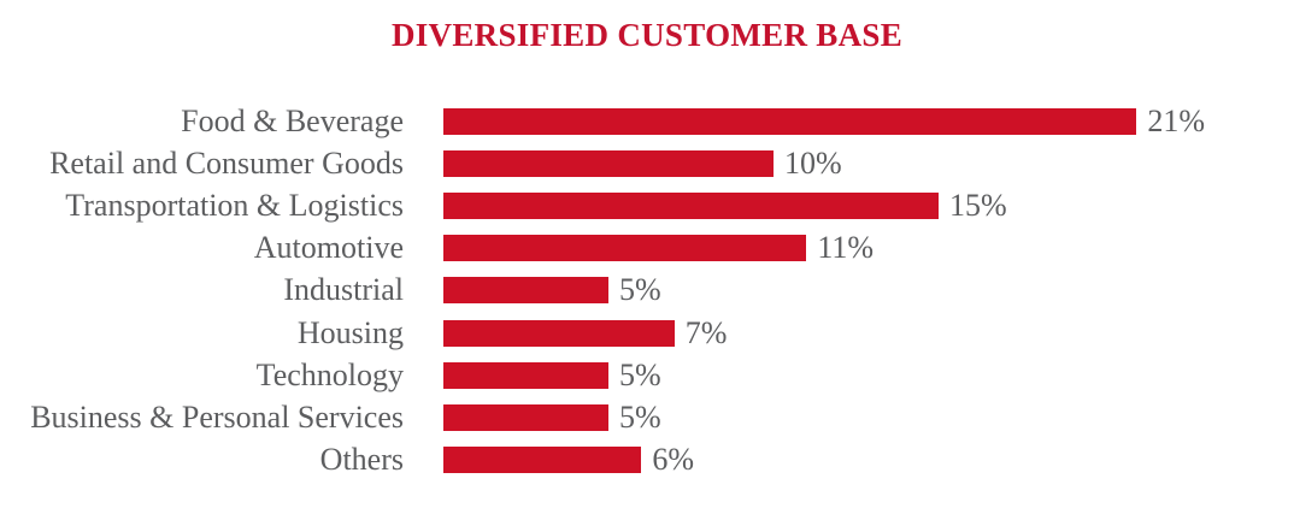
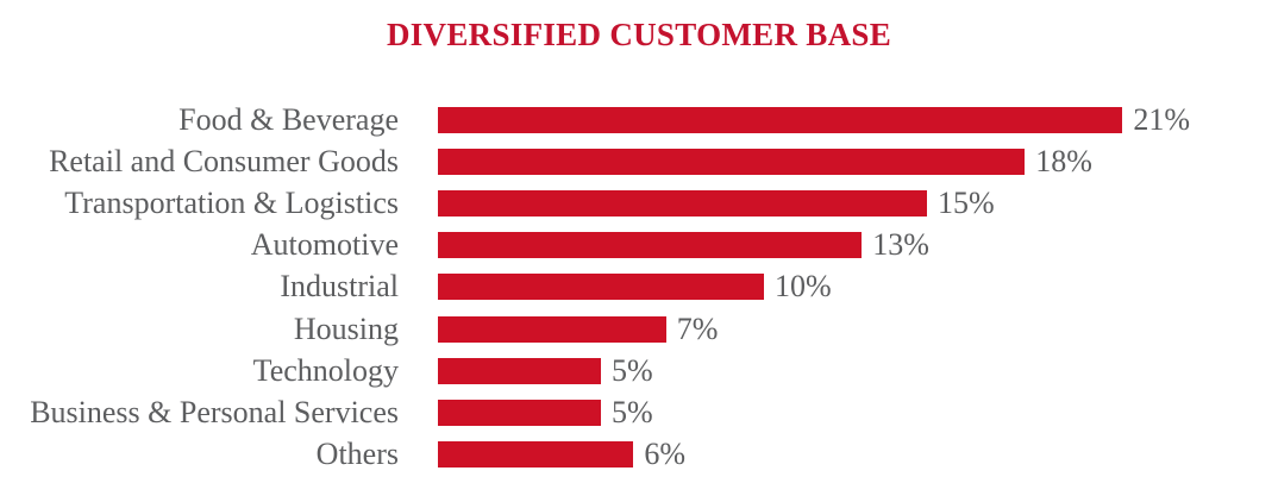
Retail and Consumer Goods: 10% -> 18%
Automotive: 11% -> 13%
Industrial: 5% -> 10%
